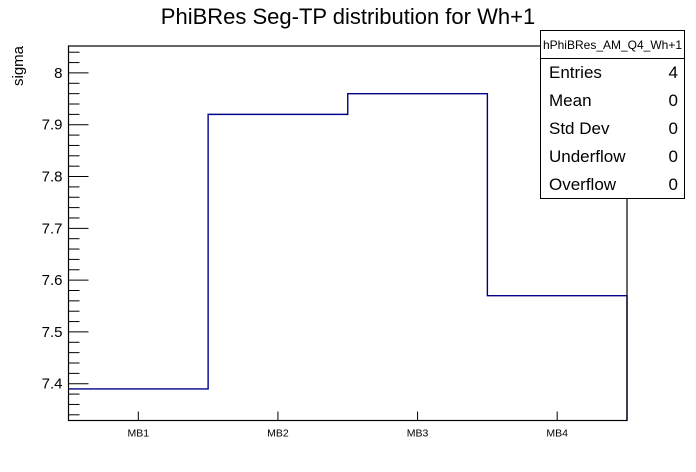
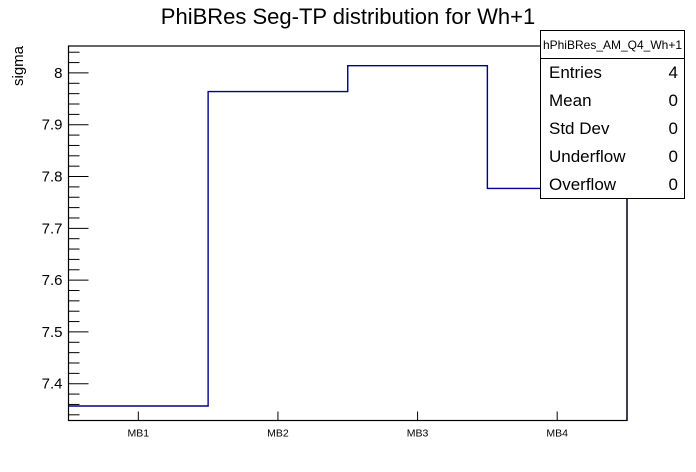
MB1: 7.39 -> 7.36
MB2: 7.92 -> 7.96
MB3: 7.96 -> 8.01
MB4: 7.57 -> 7.78
